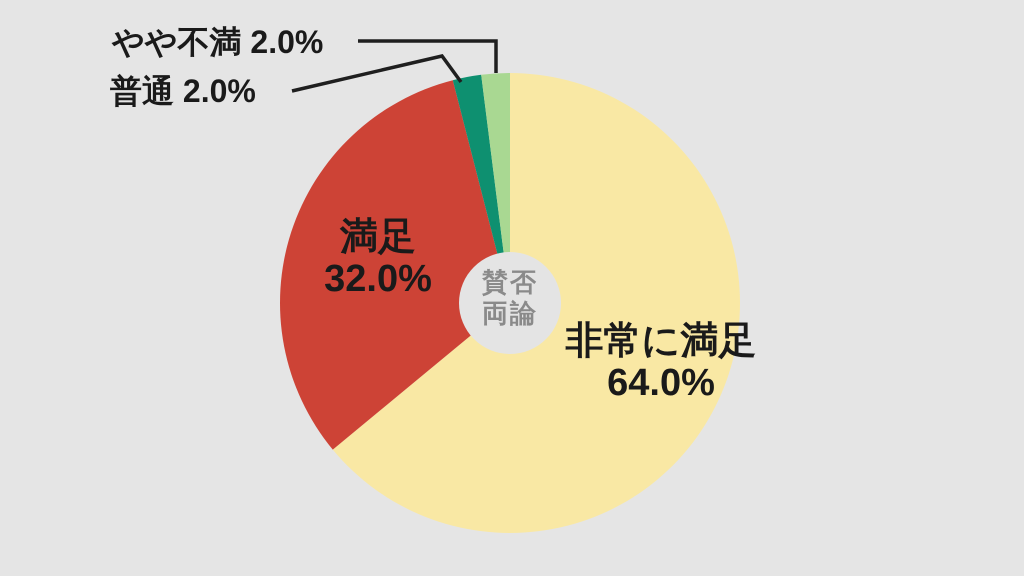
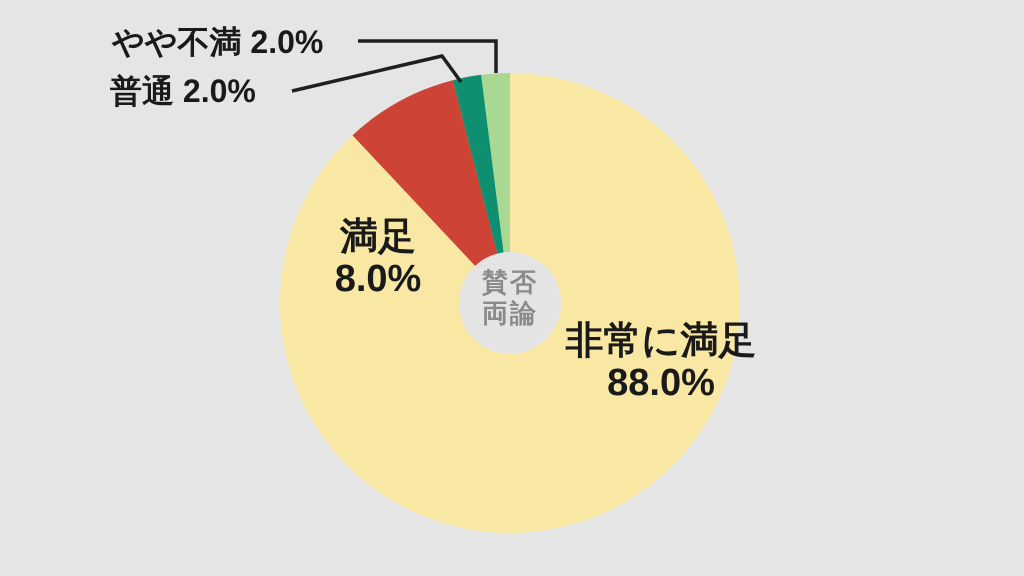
非常に満足: 64.0% -> 88.0%
満足: 32.0% -> 8.0%
